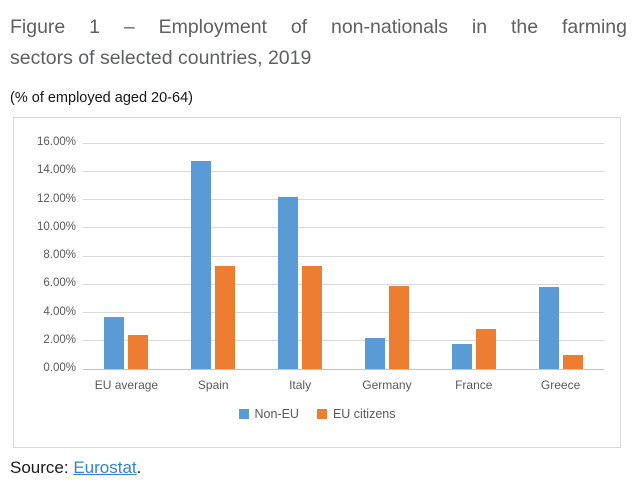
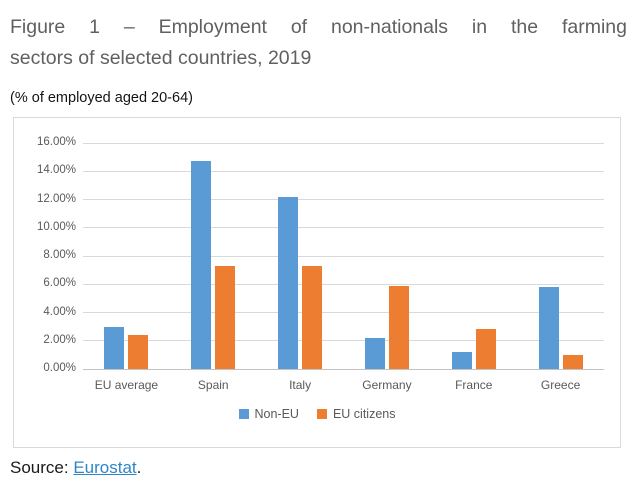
Non-EU/EU average: 3.7% -> 3.0%
Non-EU/France: 1.8% -> 1.2%
